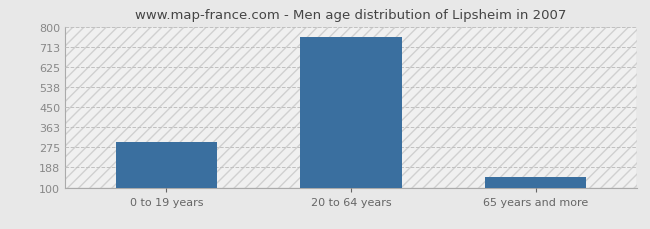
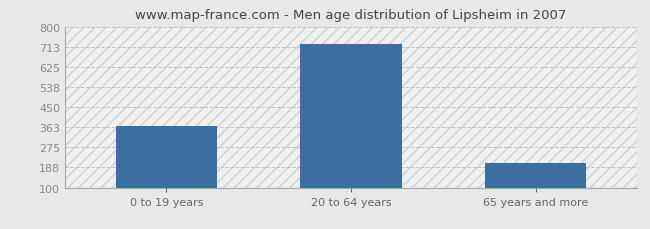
0 to 19 years: 300 -> 370
20 to 64 years: 755 -> 725
65 years and more: 145 -> 205
